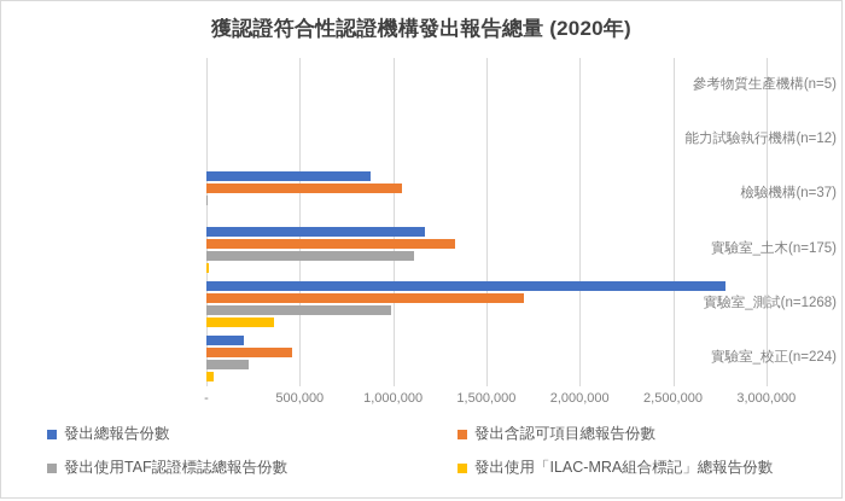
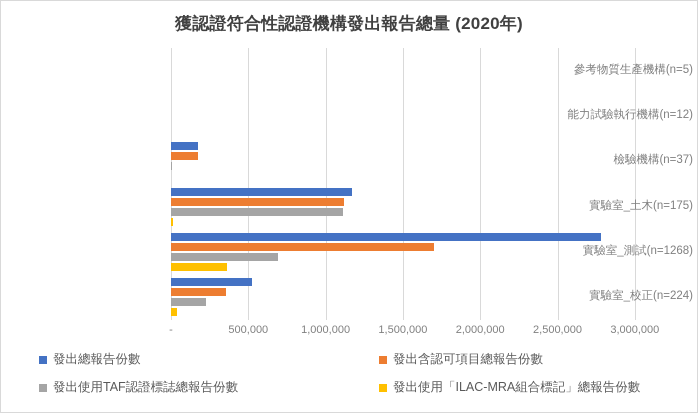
發出總報告份數/檢驗機構(n=37): 880000 -> 180000
發出含認可項目總報告份數/檢驗機構(n=37): 1050000 -> 170000
發出含認可項目總報告份數/實驗室_土木(n=175): 1330000 -> 1120000
發出使用TAF認證標誌總報告份數/實驗室_測試(n=1268): 990000 -> 690000
發出總報告份數/實驗室_校正(n=224): 200000 -> 520000
發出含認可項目總報告份數/實驗室_校正(n=224): 460000 -> 360000
